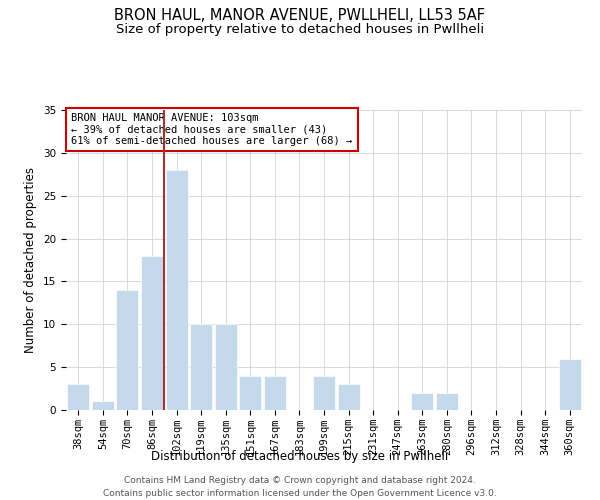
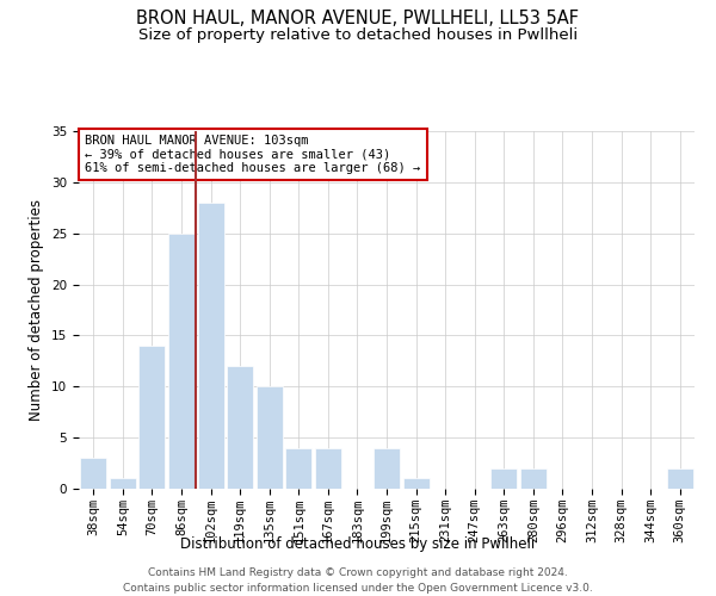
86sqm: 18 -> 25
119sqm: 10 -> 12
215sqm: 3 -> 1
360sqm: 6 -> 2
